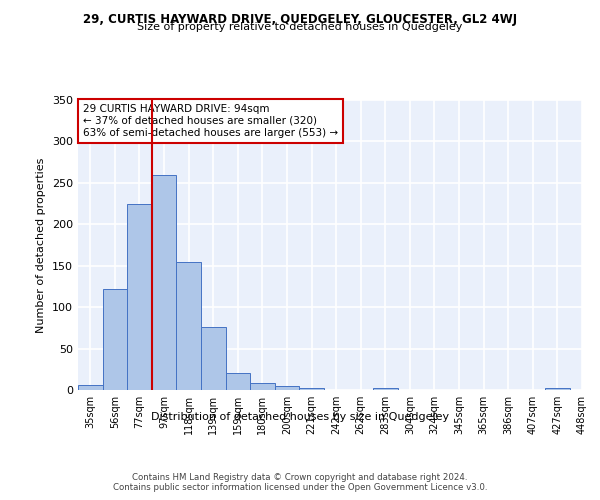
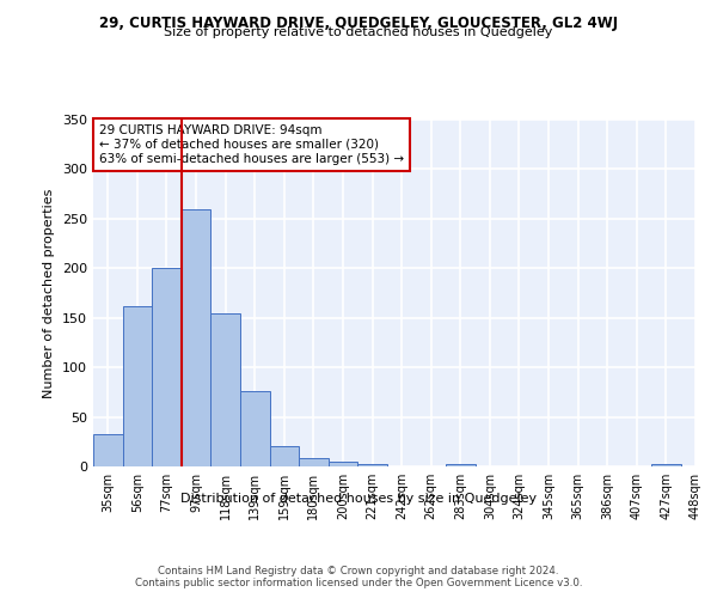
35sqm: 6 -> 32
56sqm: 122 -> 162
77sqm: 224 -> 200
